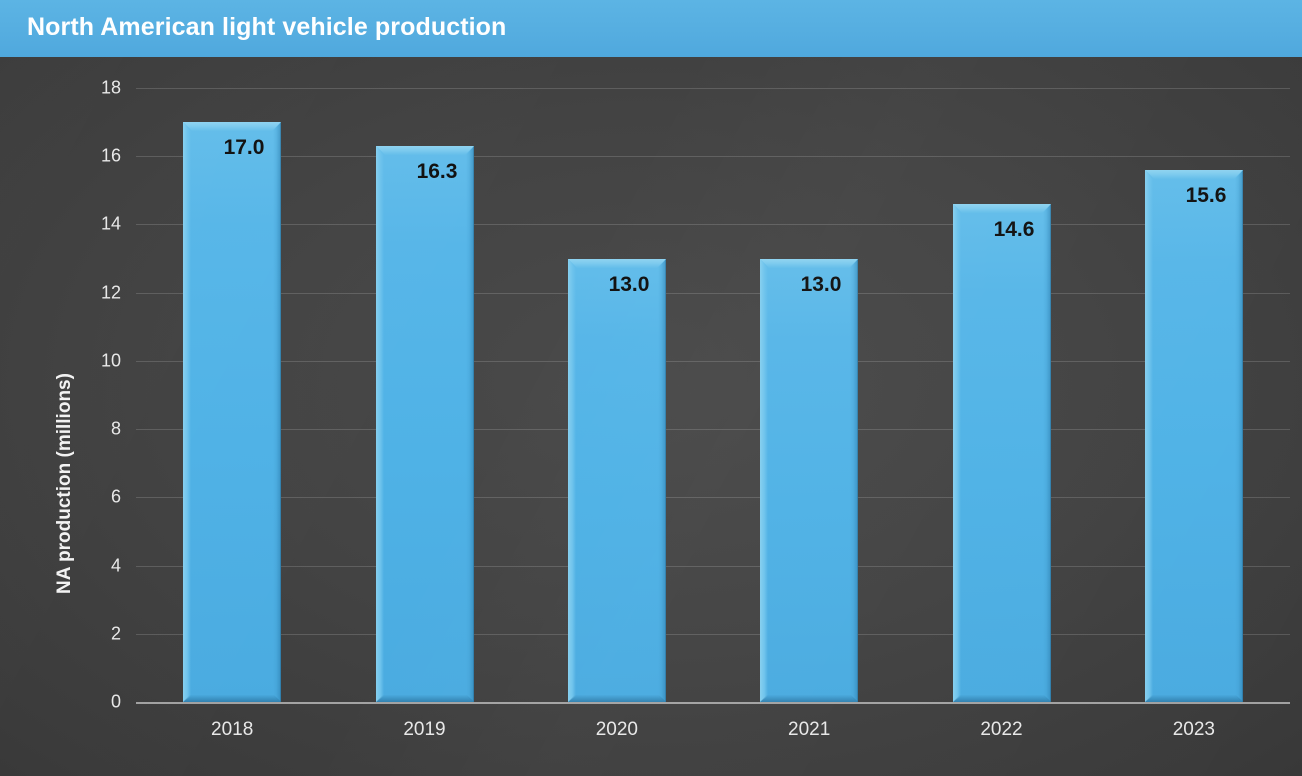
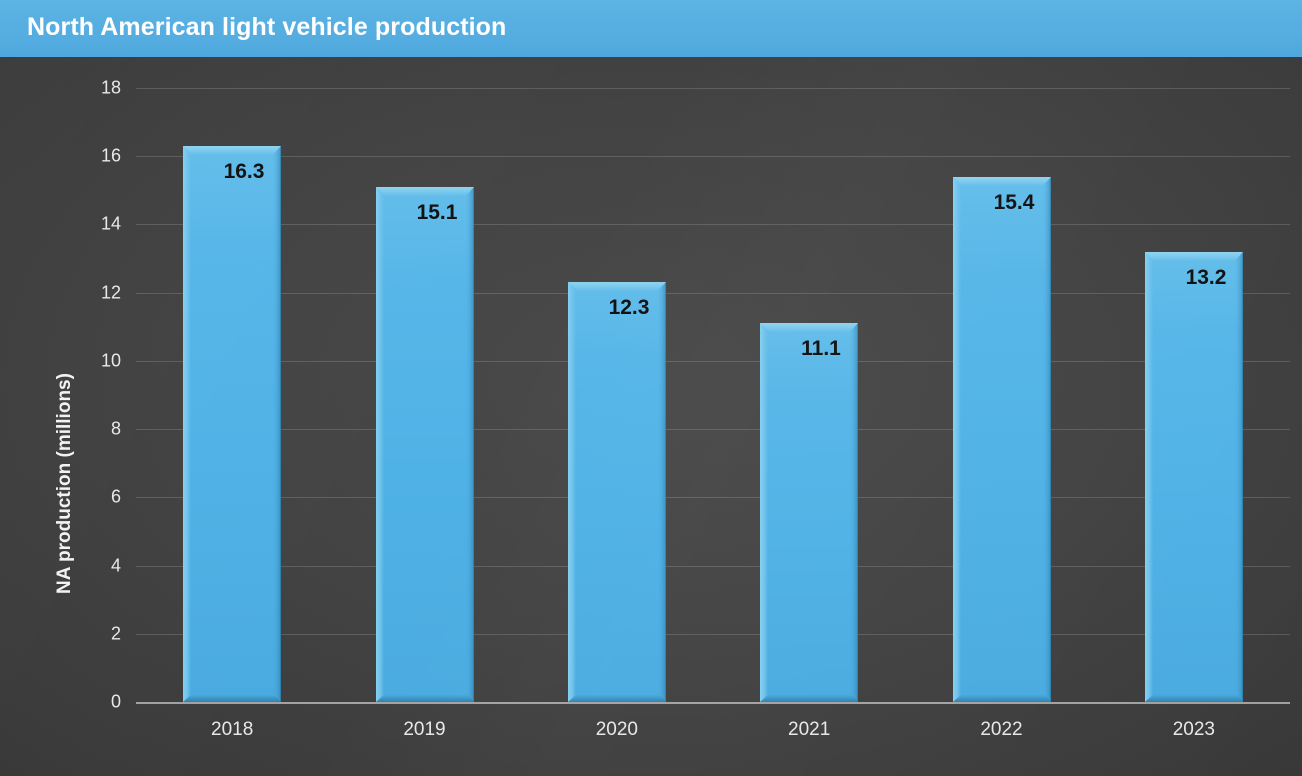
2018: 17.0 -> 16.3
2019: 16.3 -> 15.1
2020: 13.0 -> 12.3
2021: 13.0 -> 11.1
2022: 14.6 -> 15.4
2023: 15.6 -> 13.2
